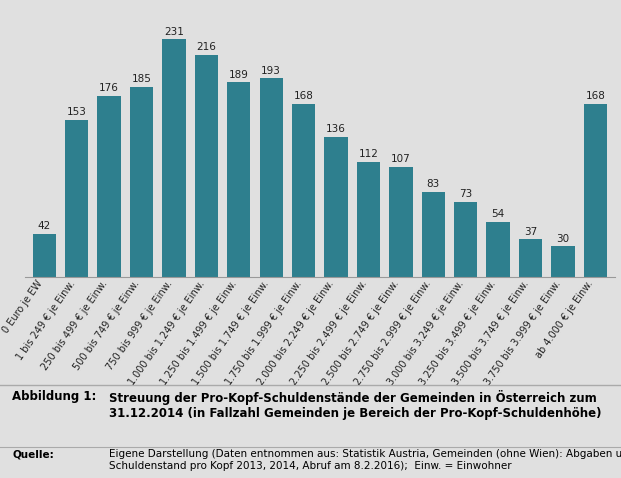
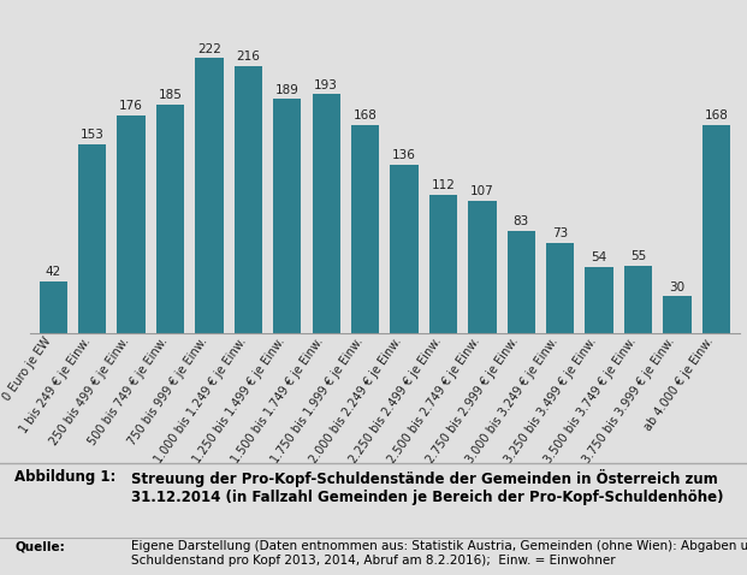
750 bis 999 € je Einw.: 231 -> 222
3.500 bis 3.749 € je Einw.: 37 -> 55
